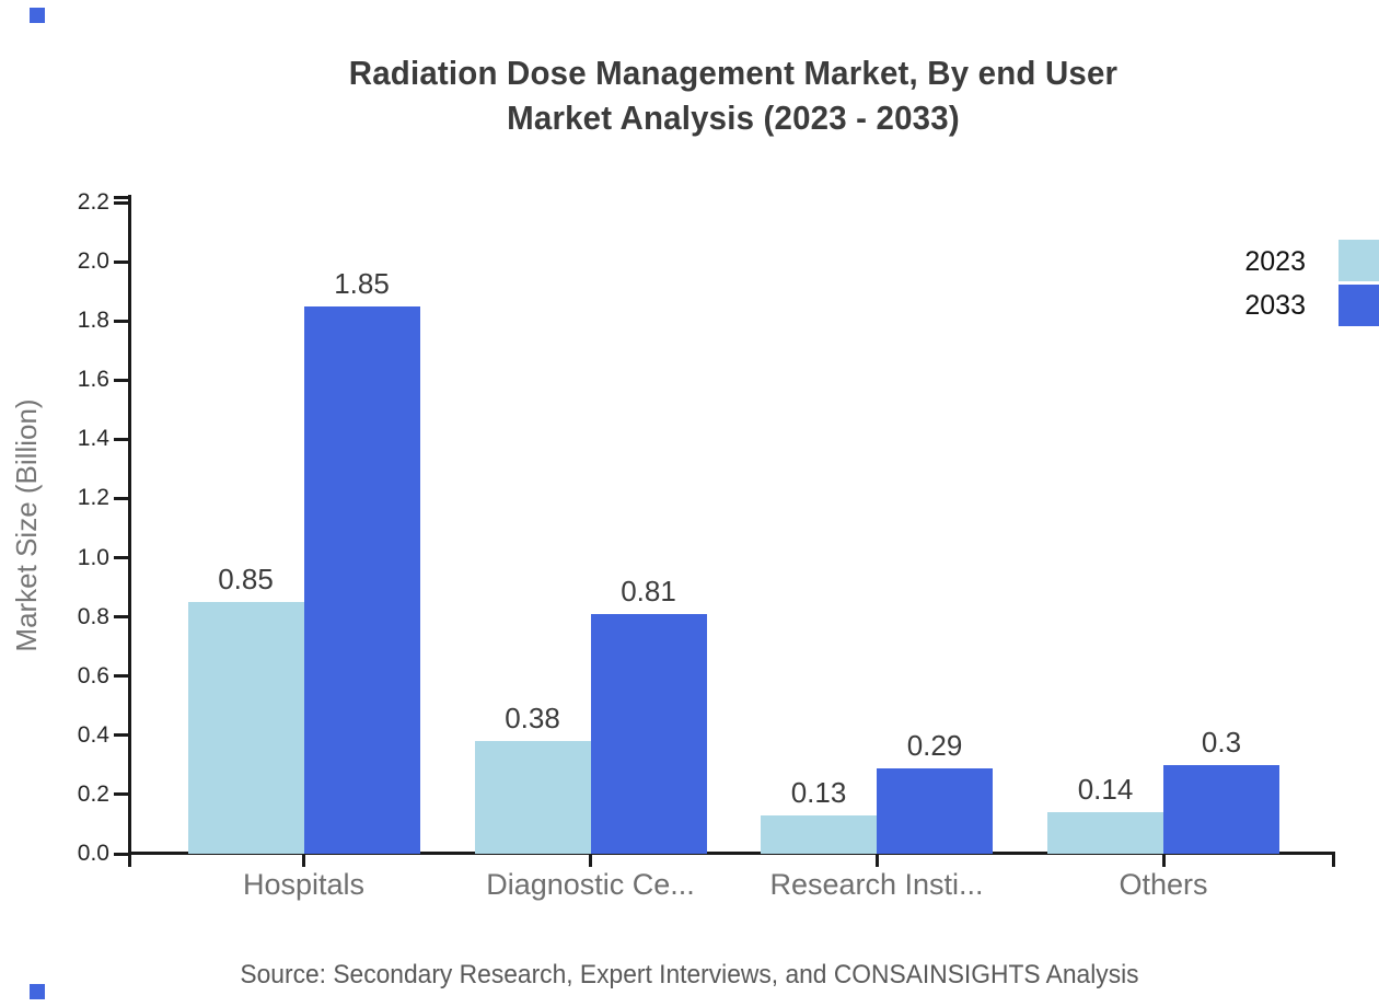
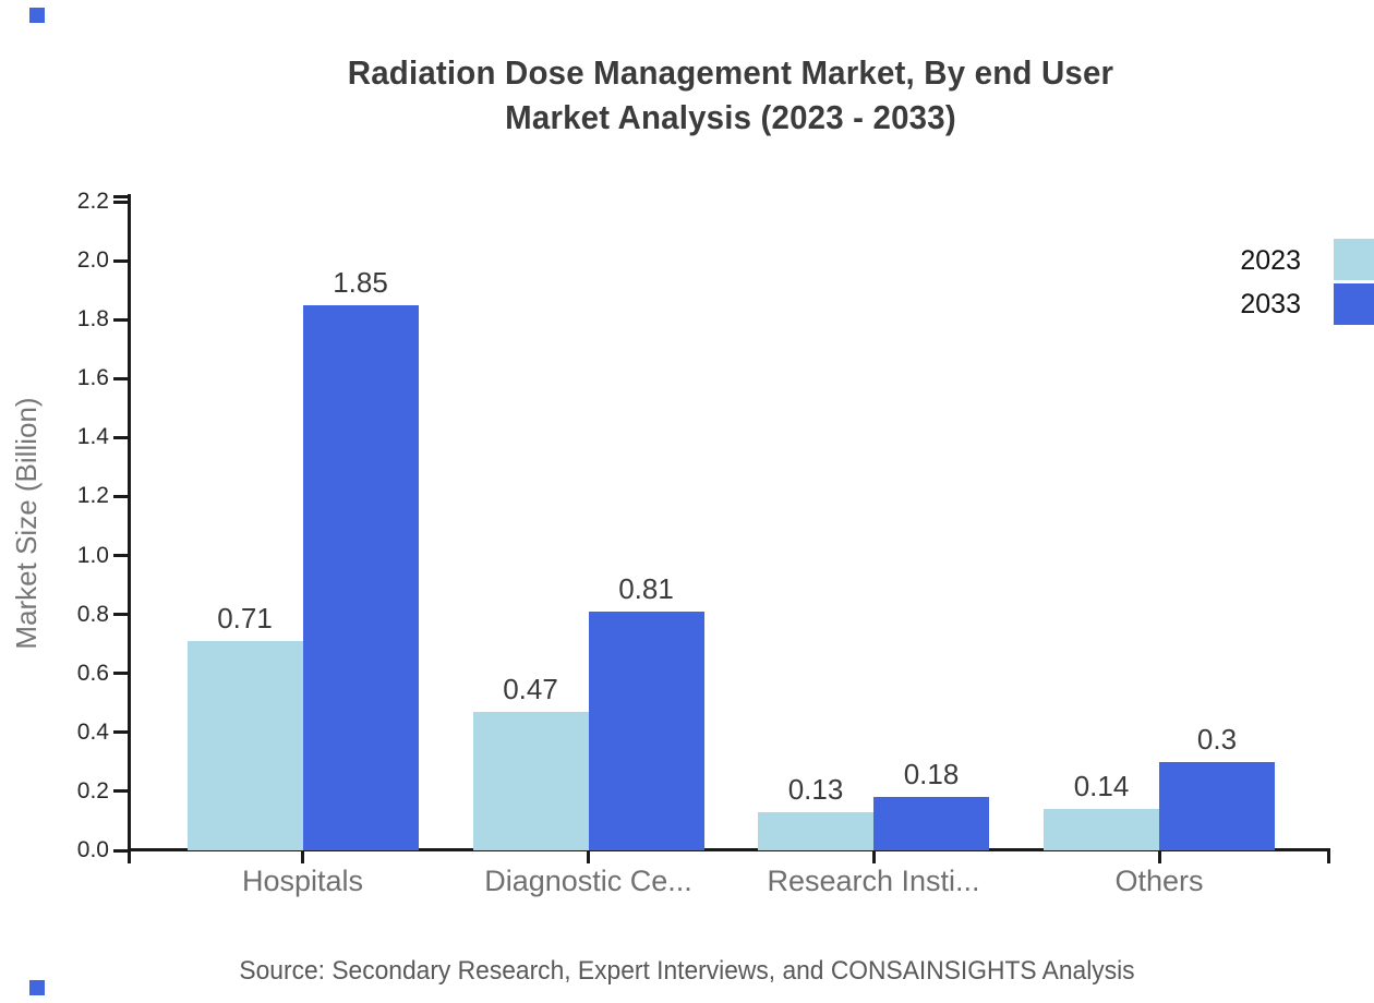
2023/Hospitals: 0.85 -> 0.71
2023/Diagnostic Ce...: 0.38 -> 0.47
2033/Research Insti...: 0.29 -> 0.18
